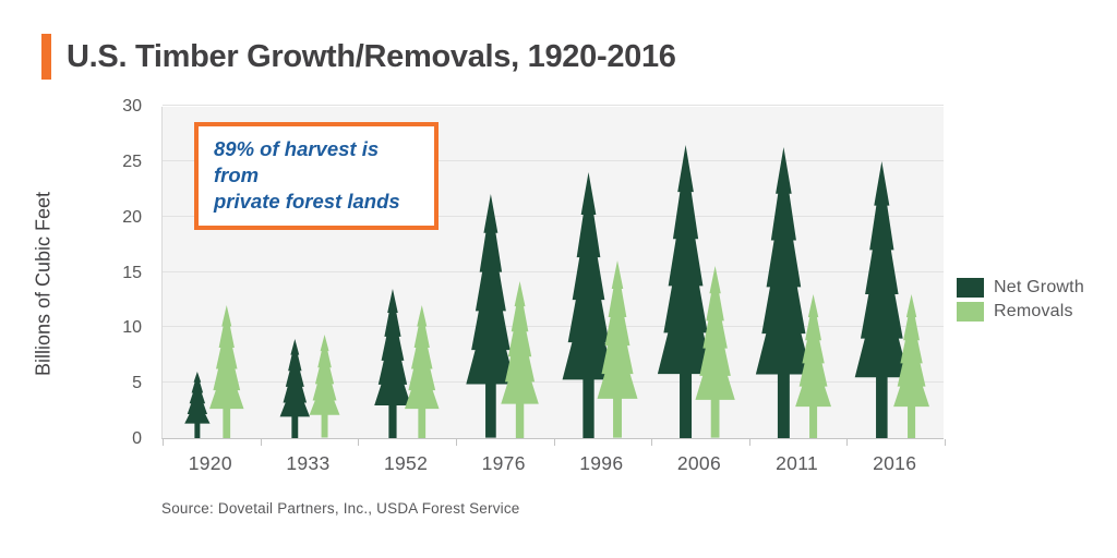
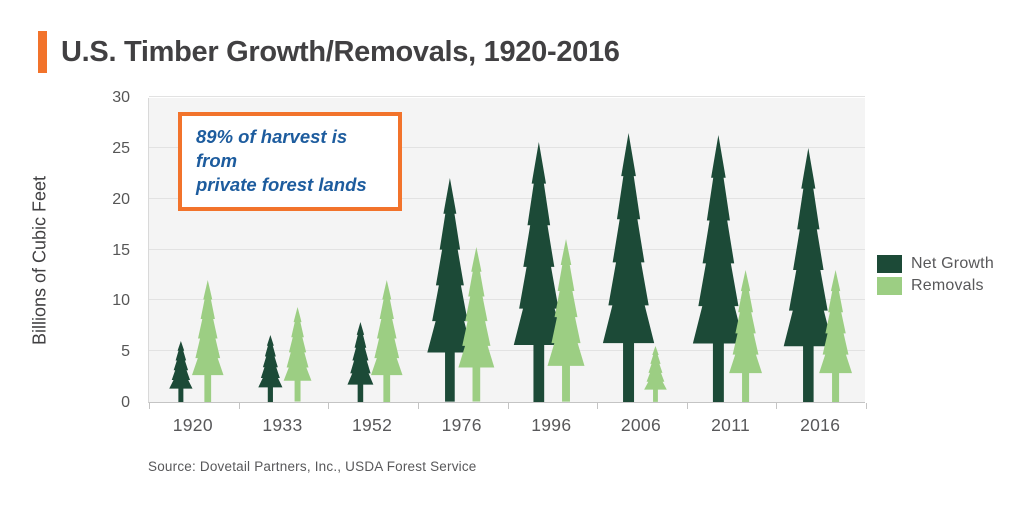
Net Growth/1933: 9.0 -> 6.6
Net Growth/1952: 13.5 -> 7.9
Removals/1976: 14.2 -> 15.2
Net Growth/1996: 24.0 -> 25.6
Removals/2006: 15.5 -> 5.5
